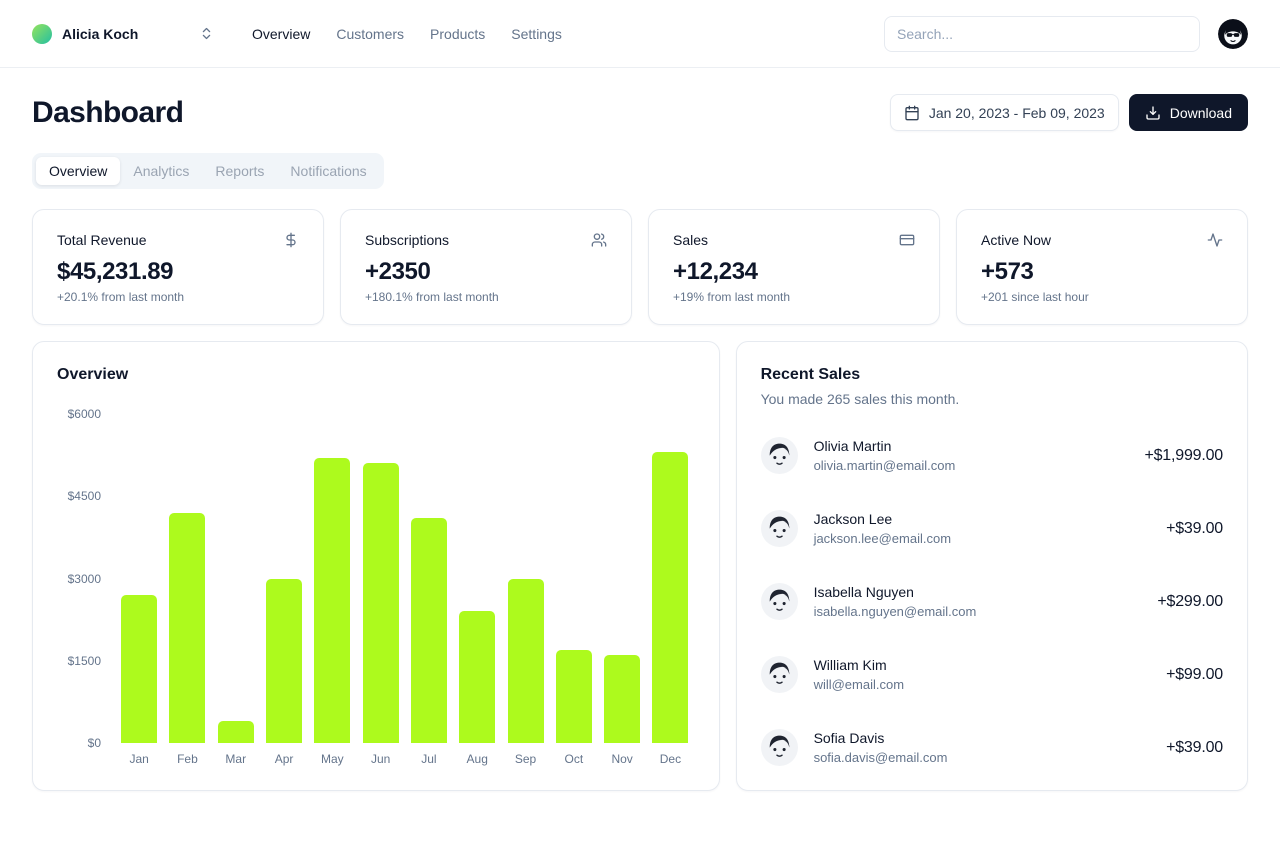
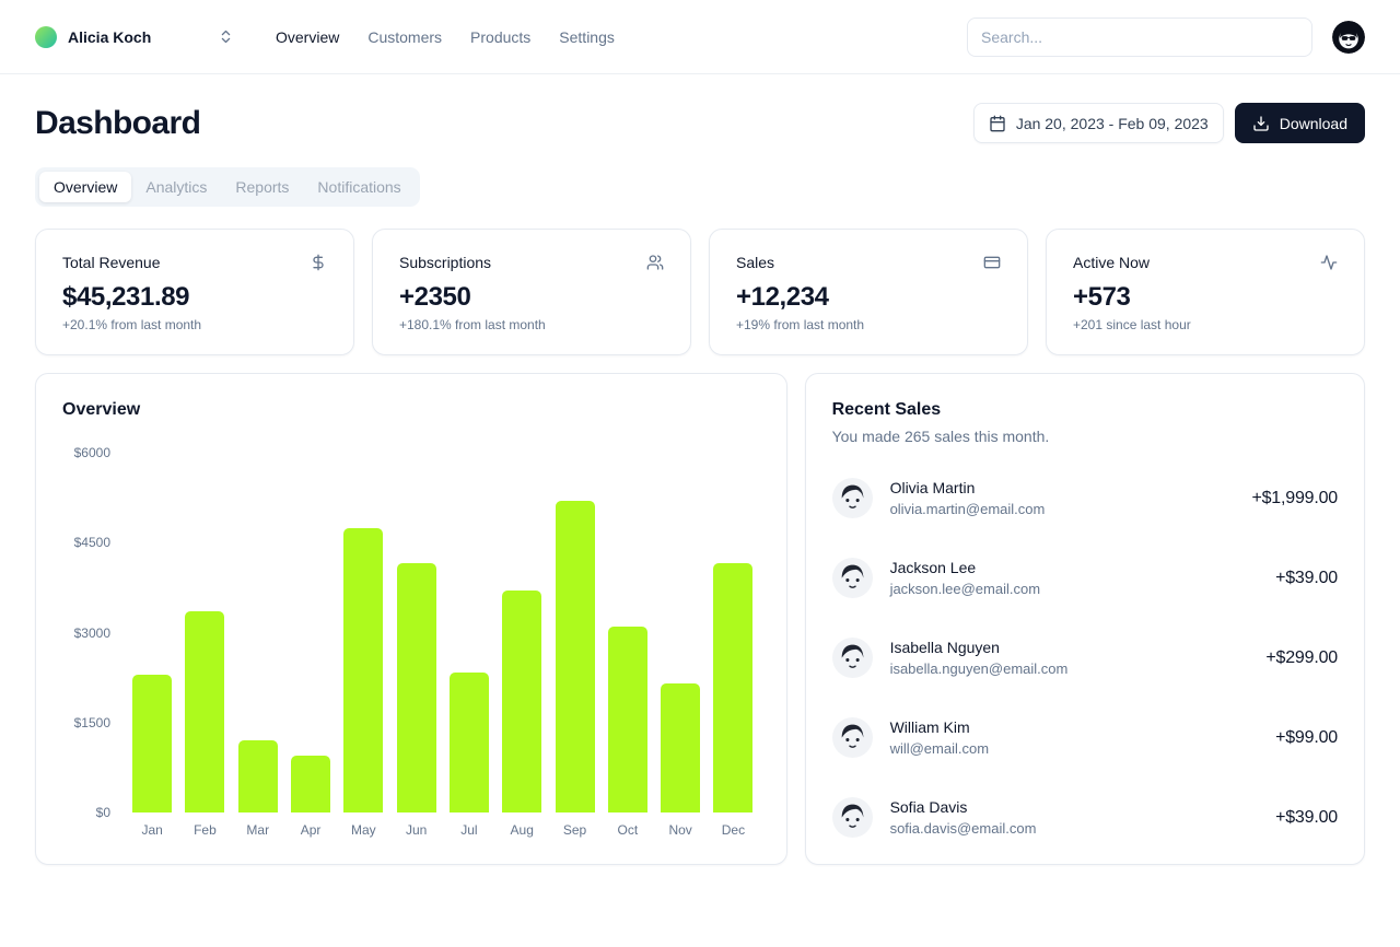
Jan: $2700 -> $2300
Feb: $4200 -> $3400
Mar: $400 -> $1200
Apr: $3000 -> $1000
May: $5200 -> $4800
Jun: $5100 -> $4200
Jul: $4100 -> $2300
Aug: $2400 -> $3700
Sep: $3000 -> $5200
Oct: $1700 -> $3100
Nov: $1600 -> $2200
Dec: $5300 -> $4200
